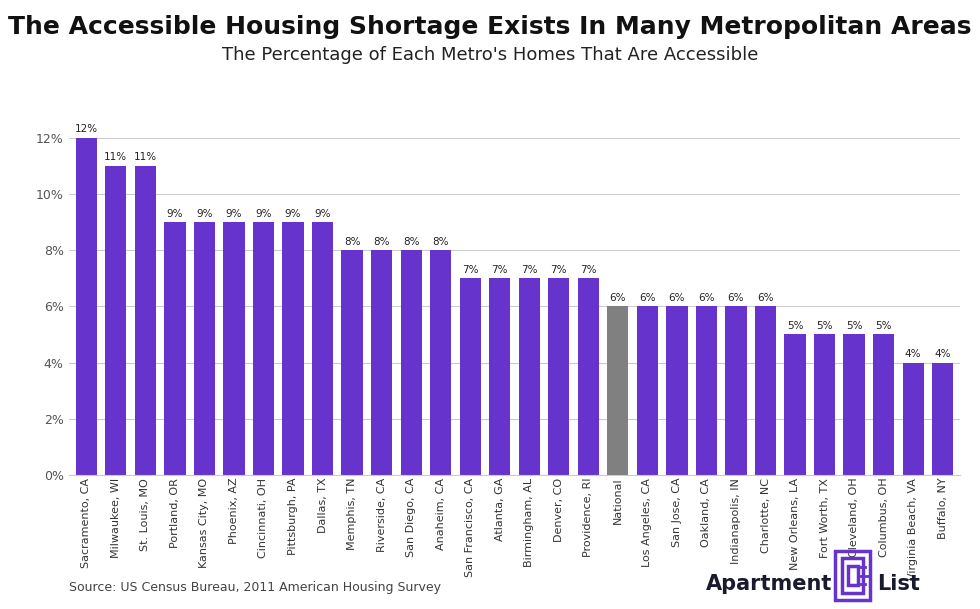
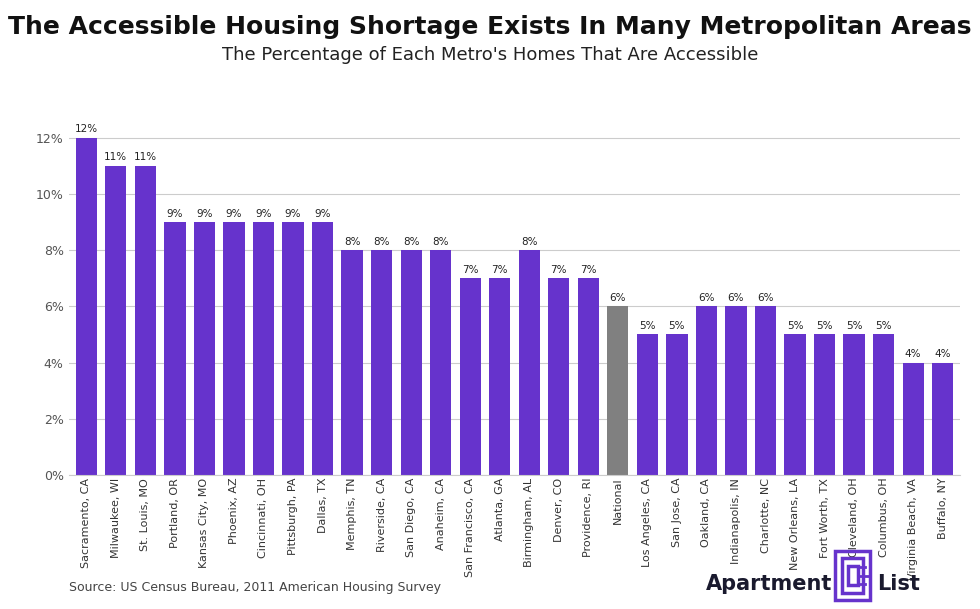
Birmingham, AL: 7% -> 8%
Los Angeles, CA: 6% -> 5%
San Jose, CA: 6% -> 5%
